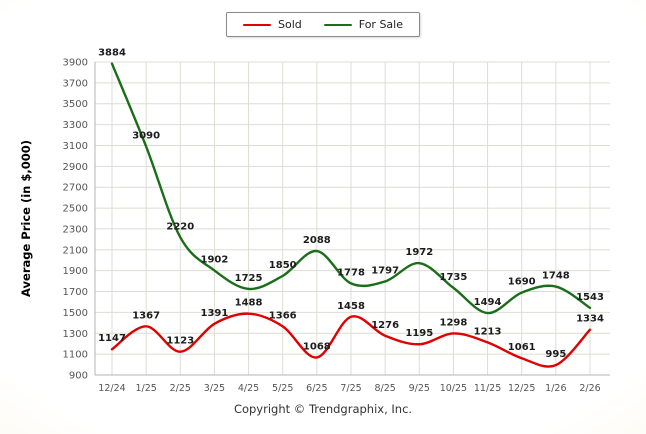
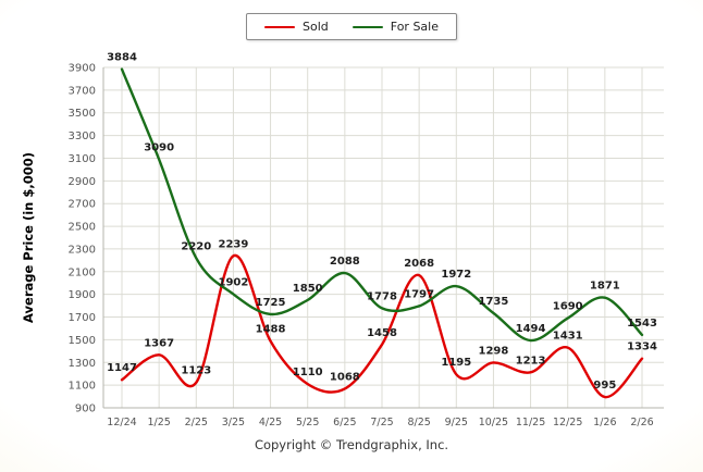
Sold/3/25: 1391 -> 2239
Sold/5/25: 1366 -> 1110
Sold/8/25: 1276 -> 2068
Sold/12/25: 1061 -> 1431
For Sale/1/26: 1748 -> 1871
